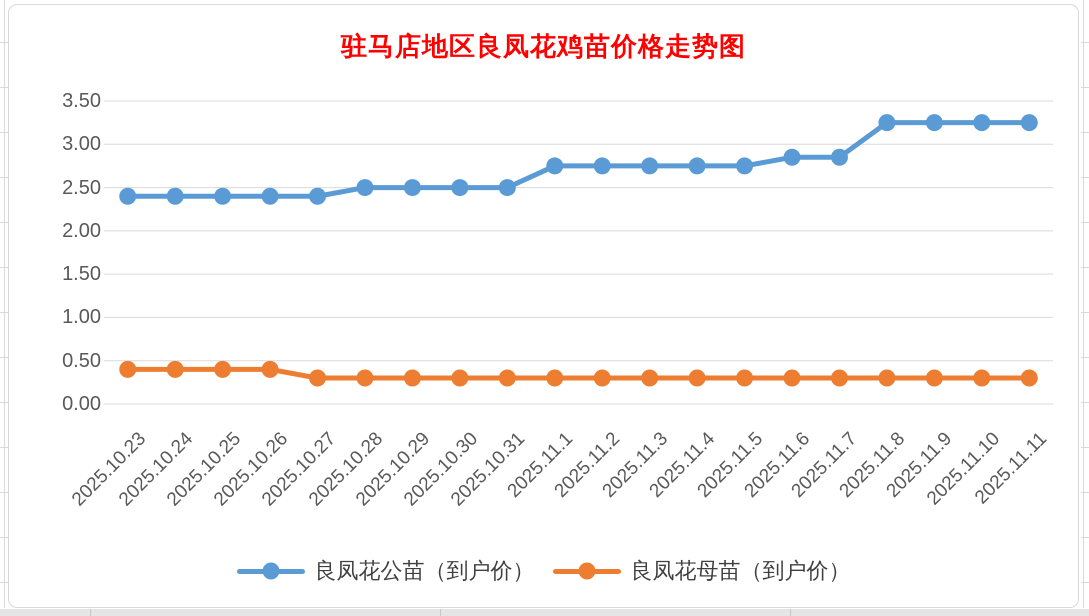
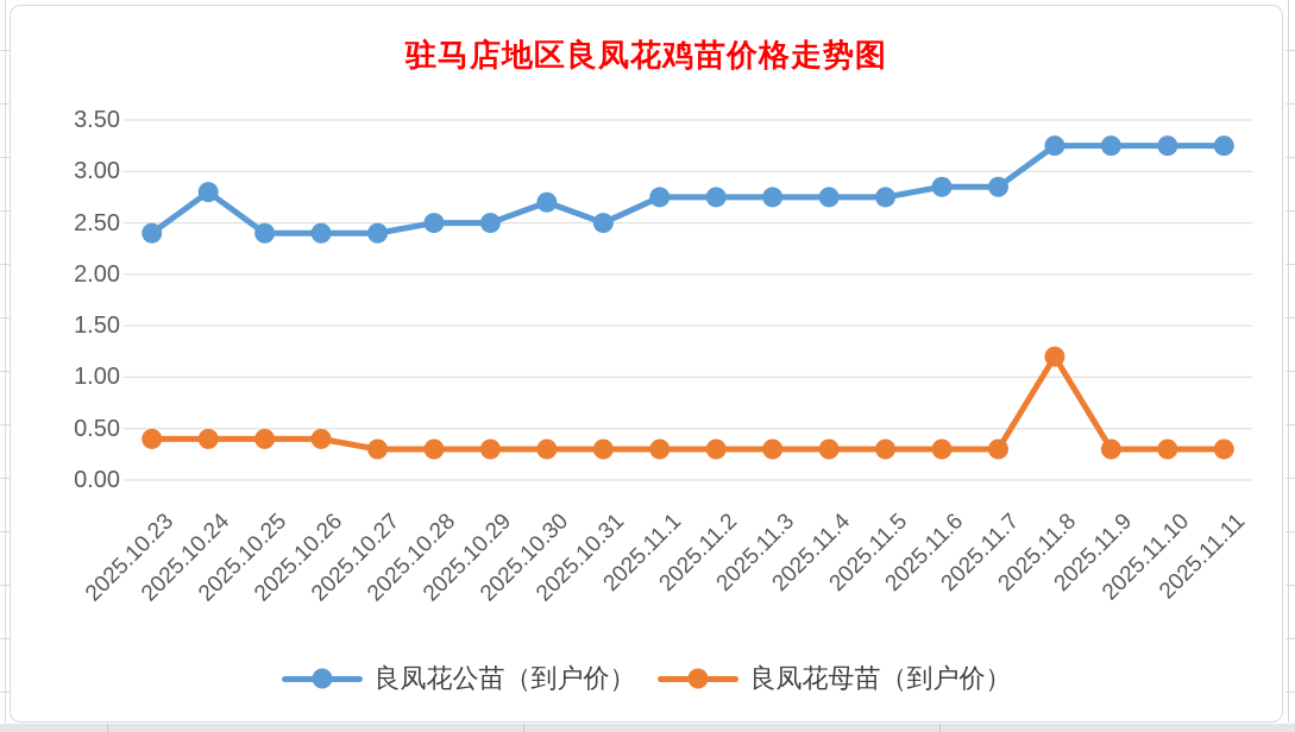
良凤花公苗（到户价）/2025.10.24: 2.4 -> 2.8
良凤花公苗（到户价）/2025.10.30: 2.5 -> 2.7
良凤花母苗（到户价）/2025.11.8: 0.3 -> 1.2
